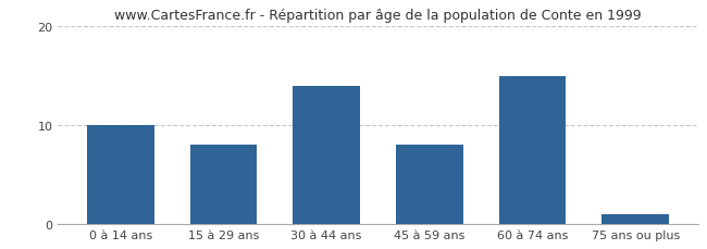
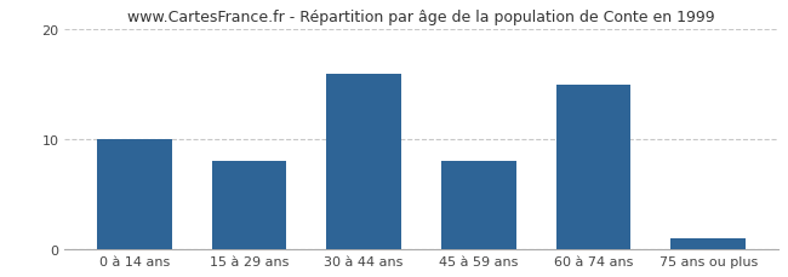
30 à 44 ans: 14 -> 16
